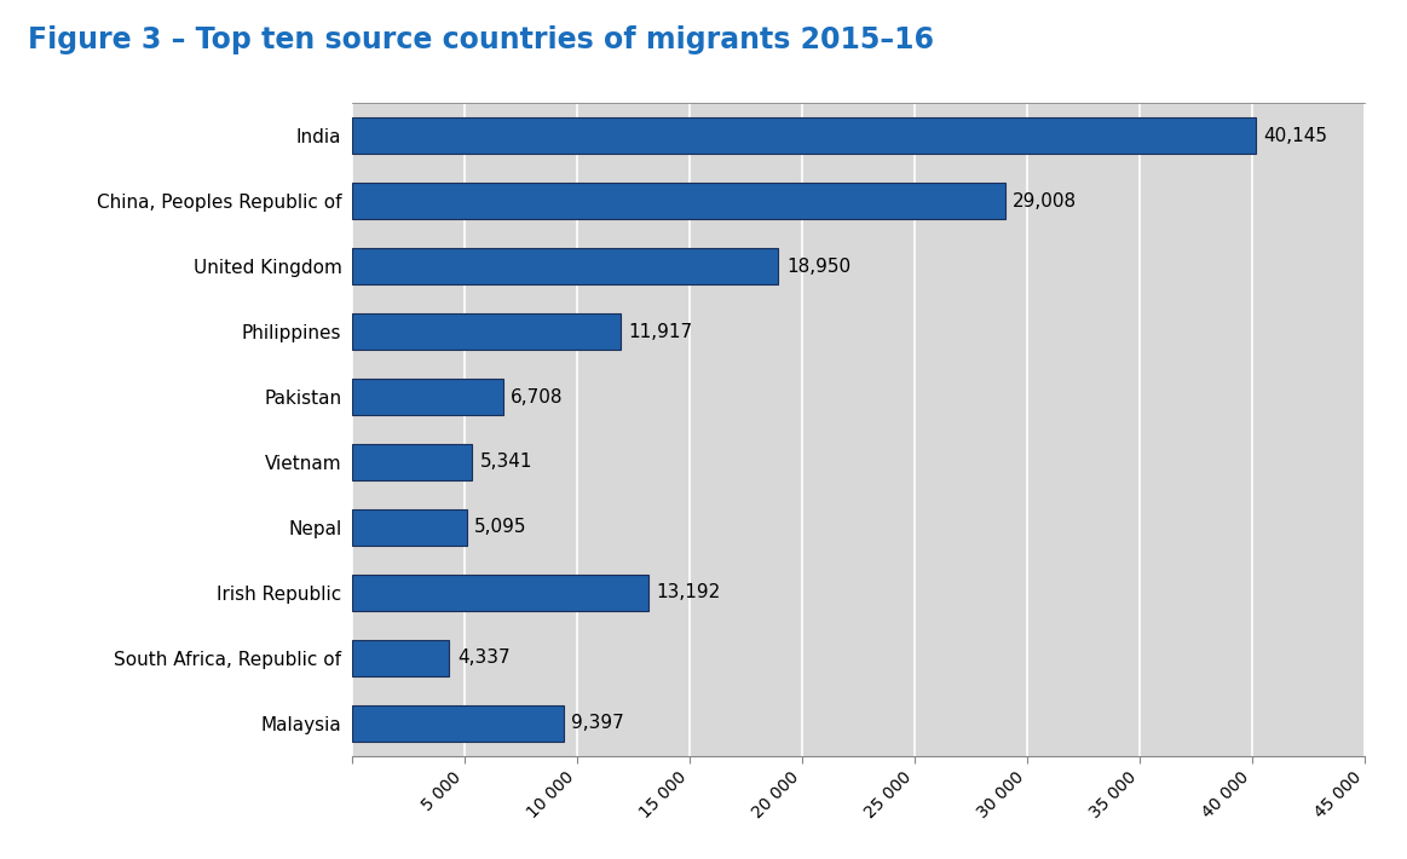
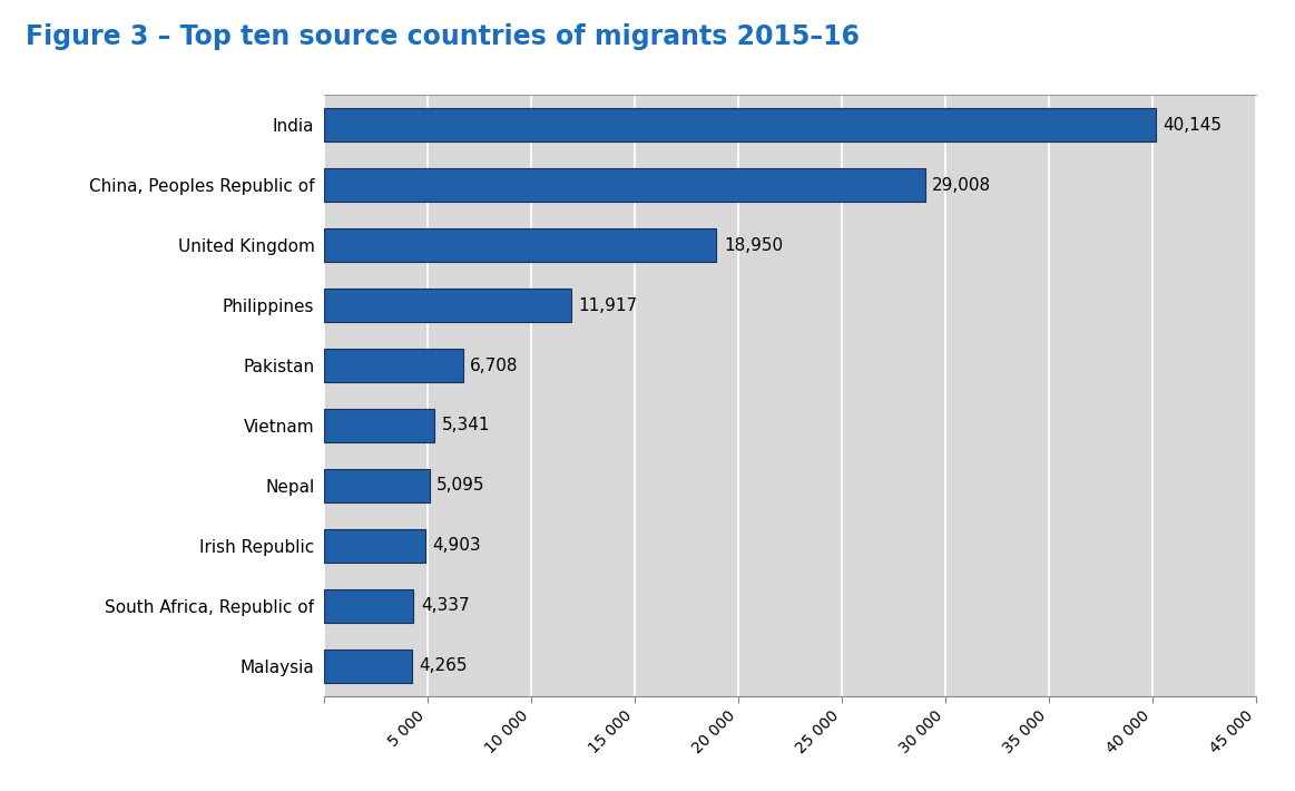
Irish Republic: 13,192 -> 4,903
Malaysia: 9,397 -> 4,265
